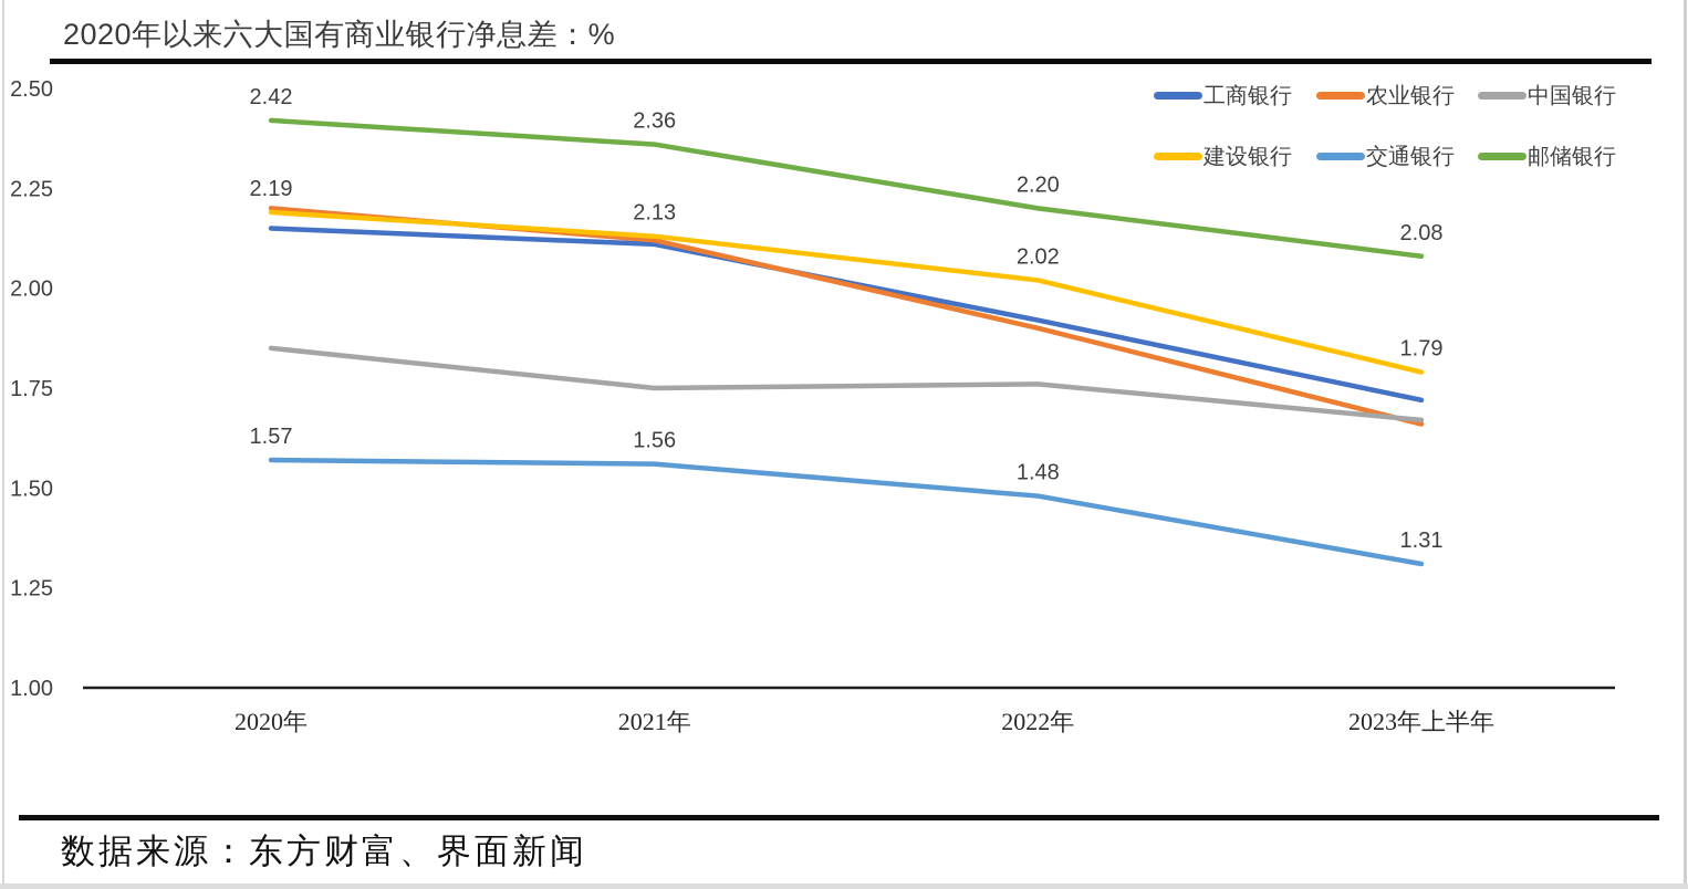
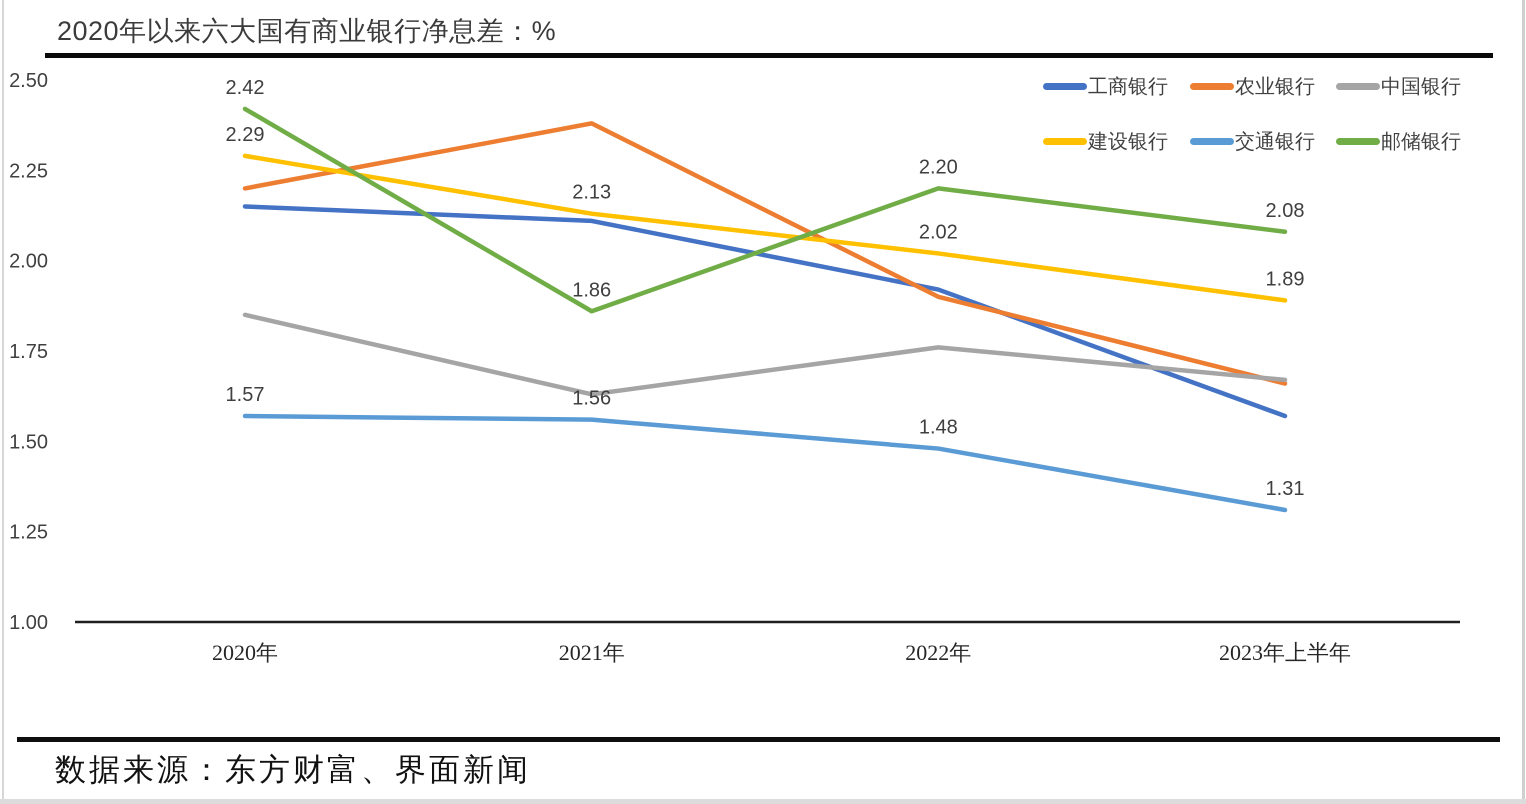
建设银行/2020年: 2.19 -> 2.29
农业银行/2021年: 2.12 -> 2.38
中国银行/2021年: 1.75 -> 1.63
邮储银行/2021年: 2.36 -> 1.86
工商银行/2023年上半年: 1.72 -> 1.57
建设银行/2023年上半年: 1.79 -> 1.89
